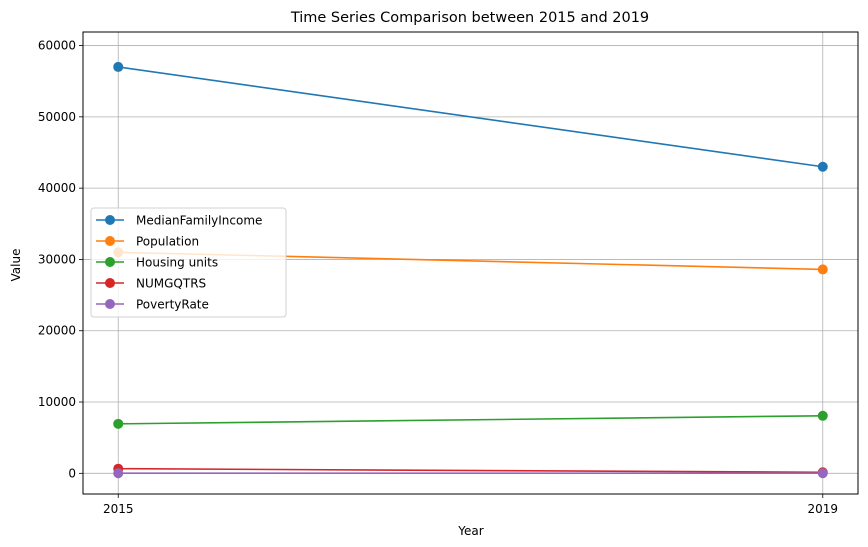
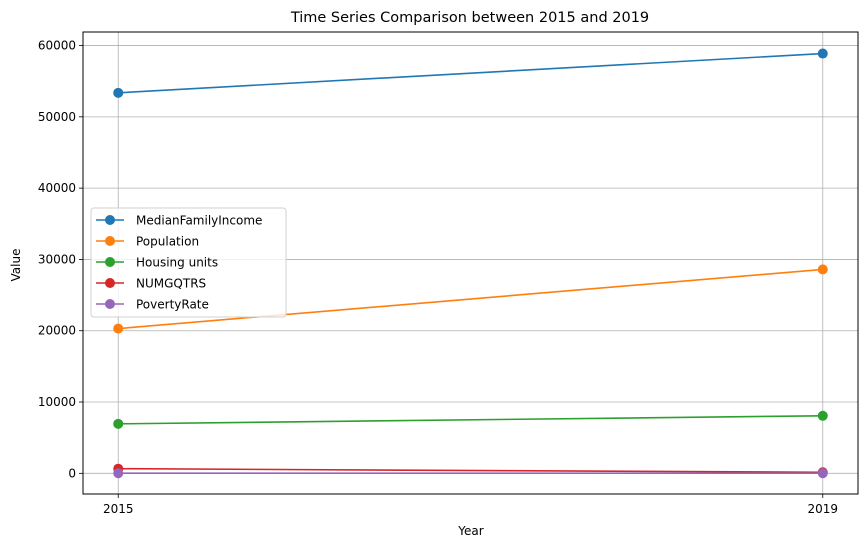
MedianFamilyIncome/2015: 57000 -> 53000
Population/2015: 31000 -> 20000
MedianFamilyIncome/2019: 43000 -> 59000
